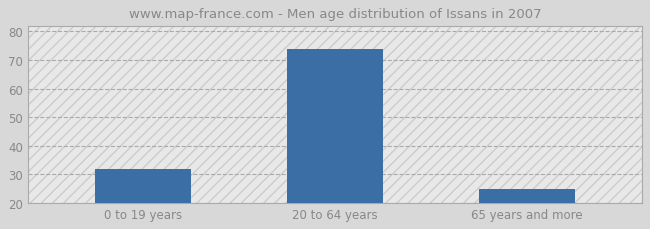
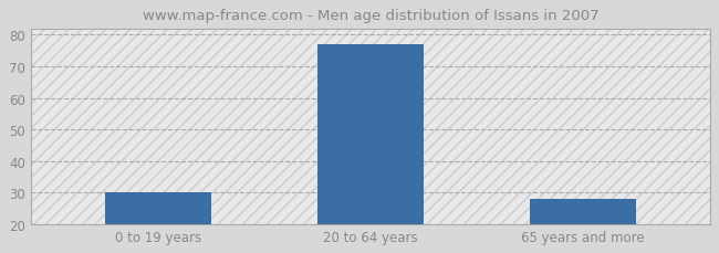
0 to 19 years: 32 -> 30
20 to 64 years: 74 -> 77
65 years and more: 25 -> 28
